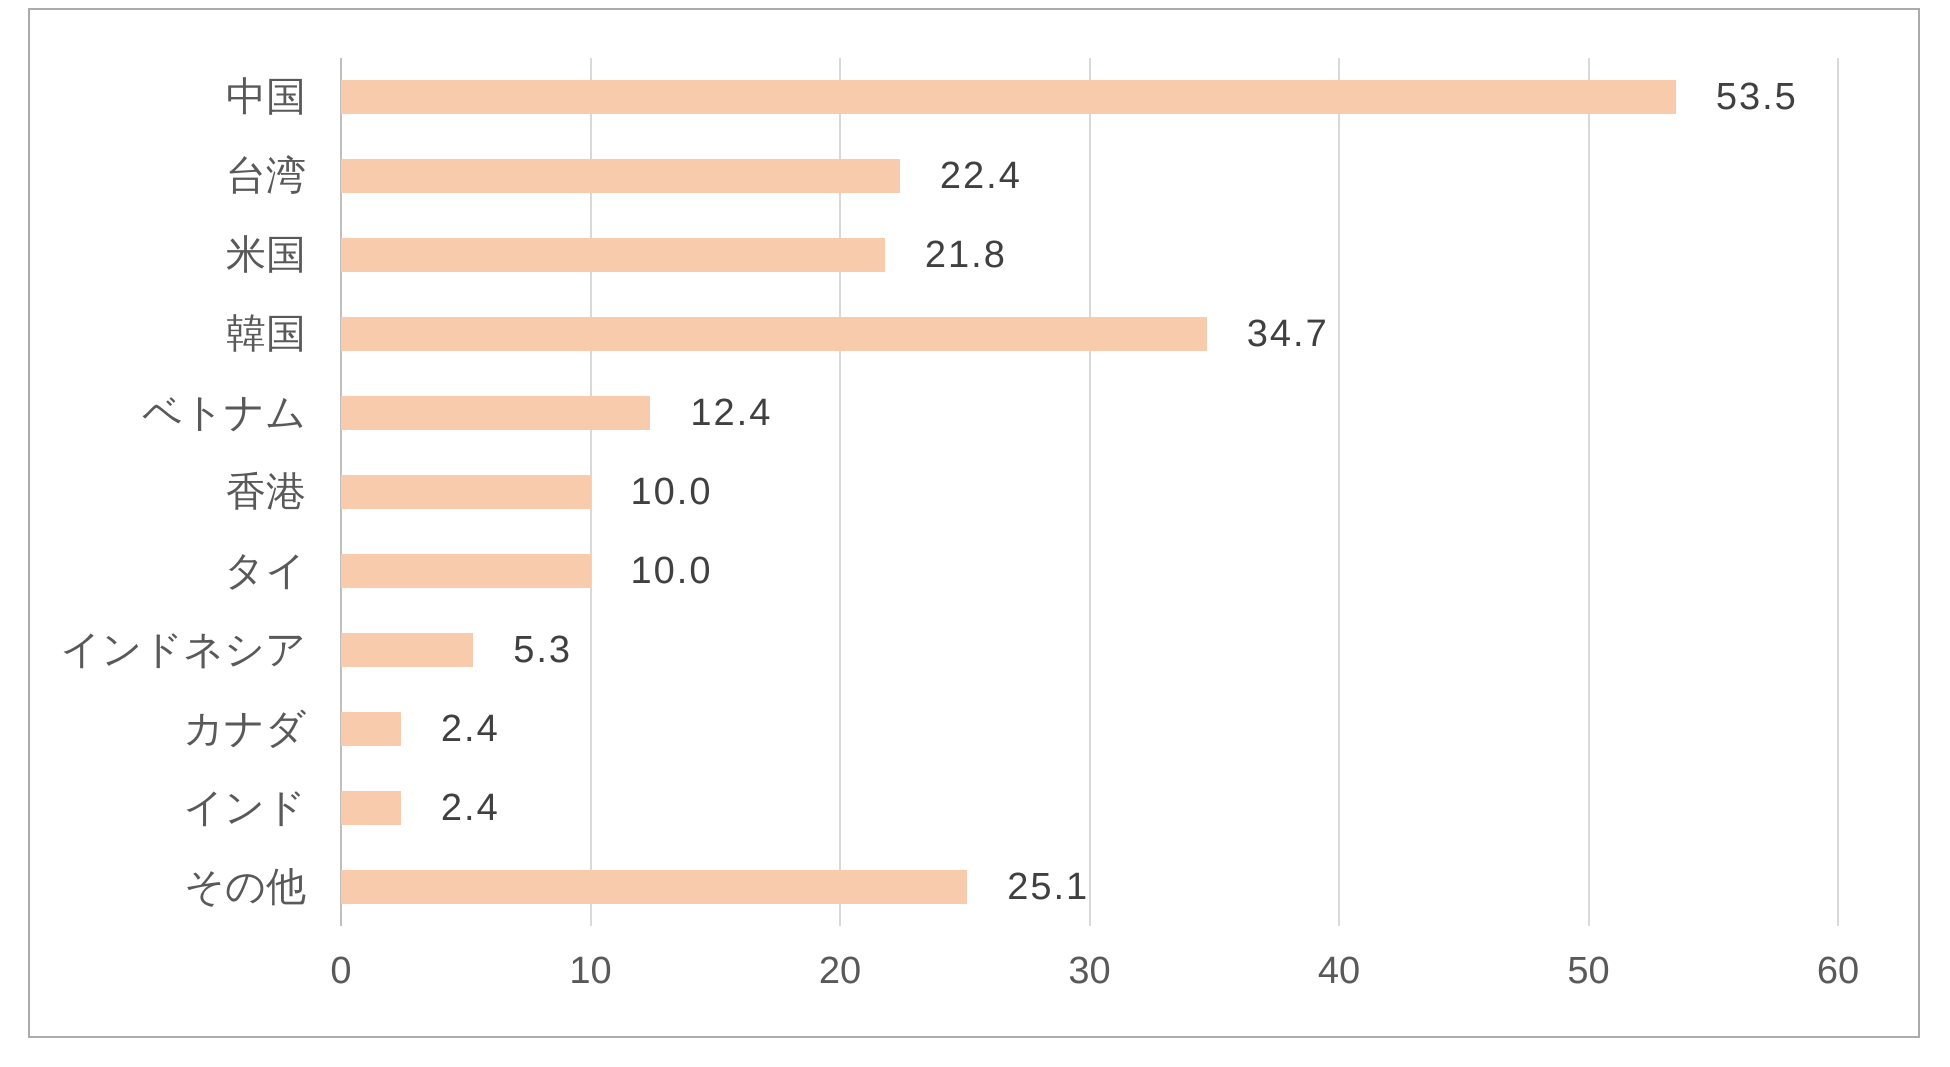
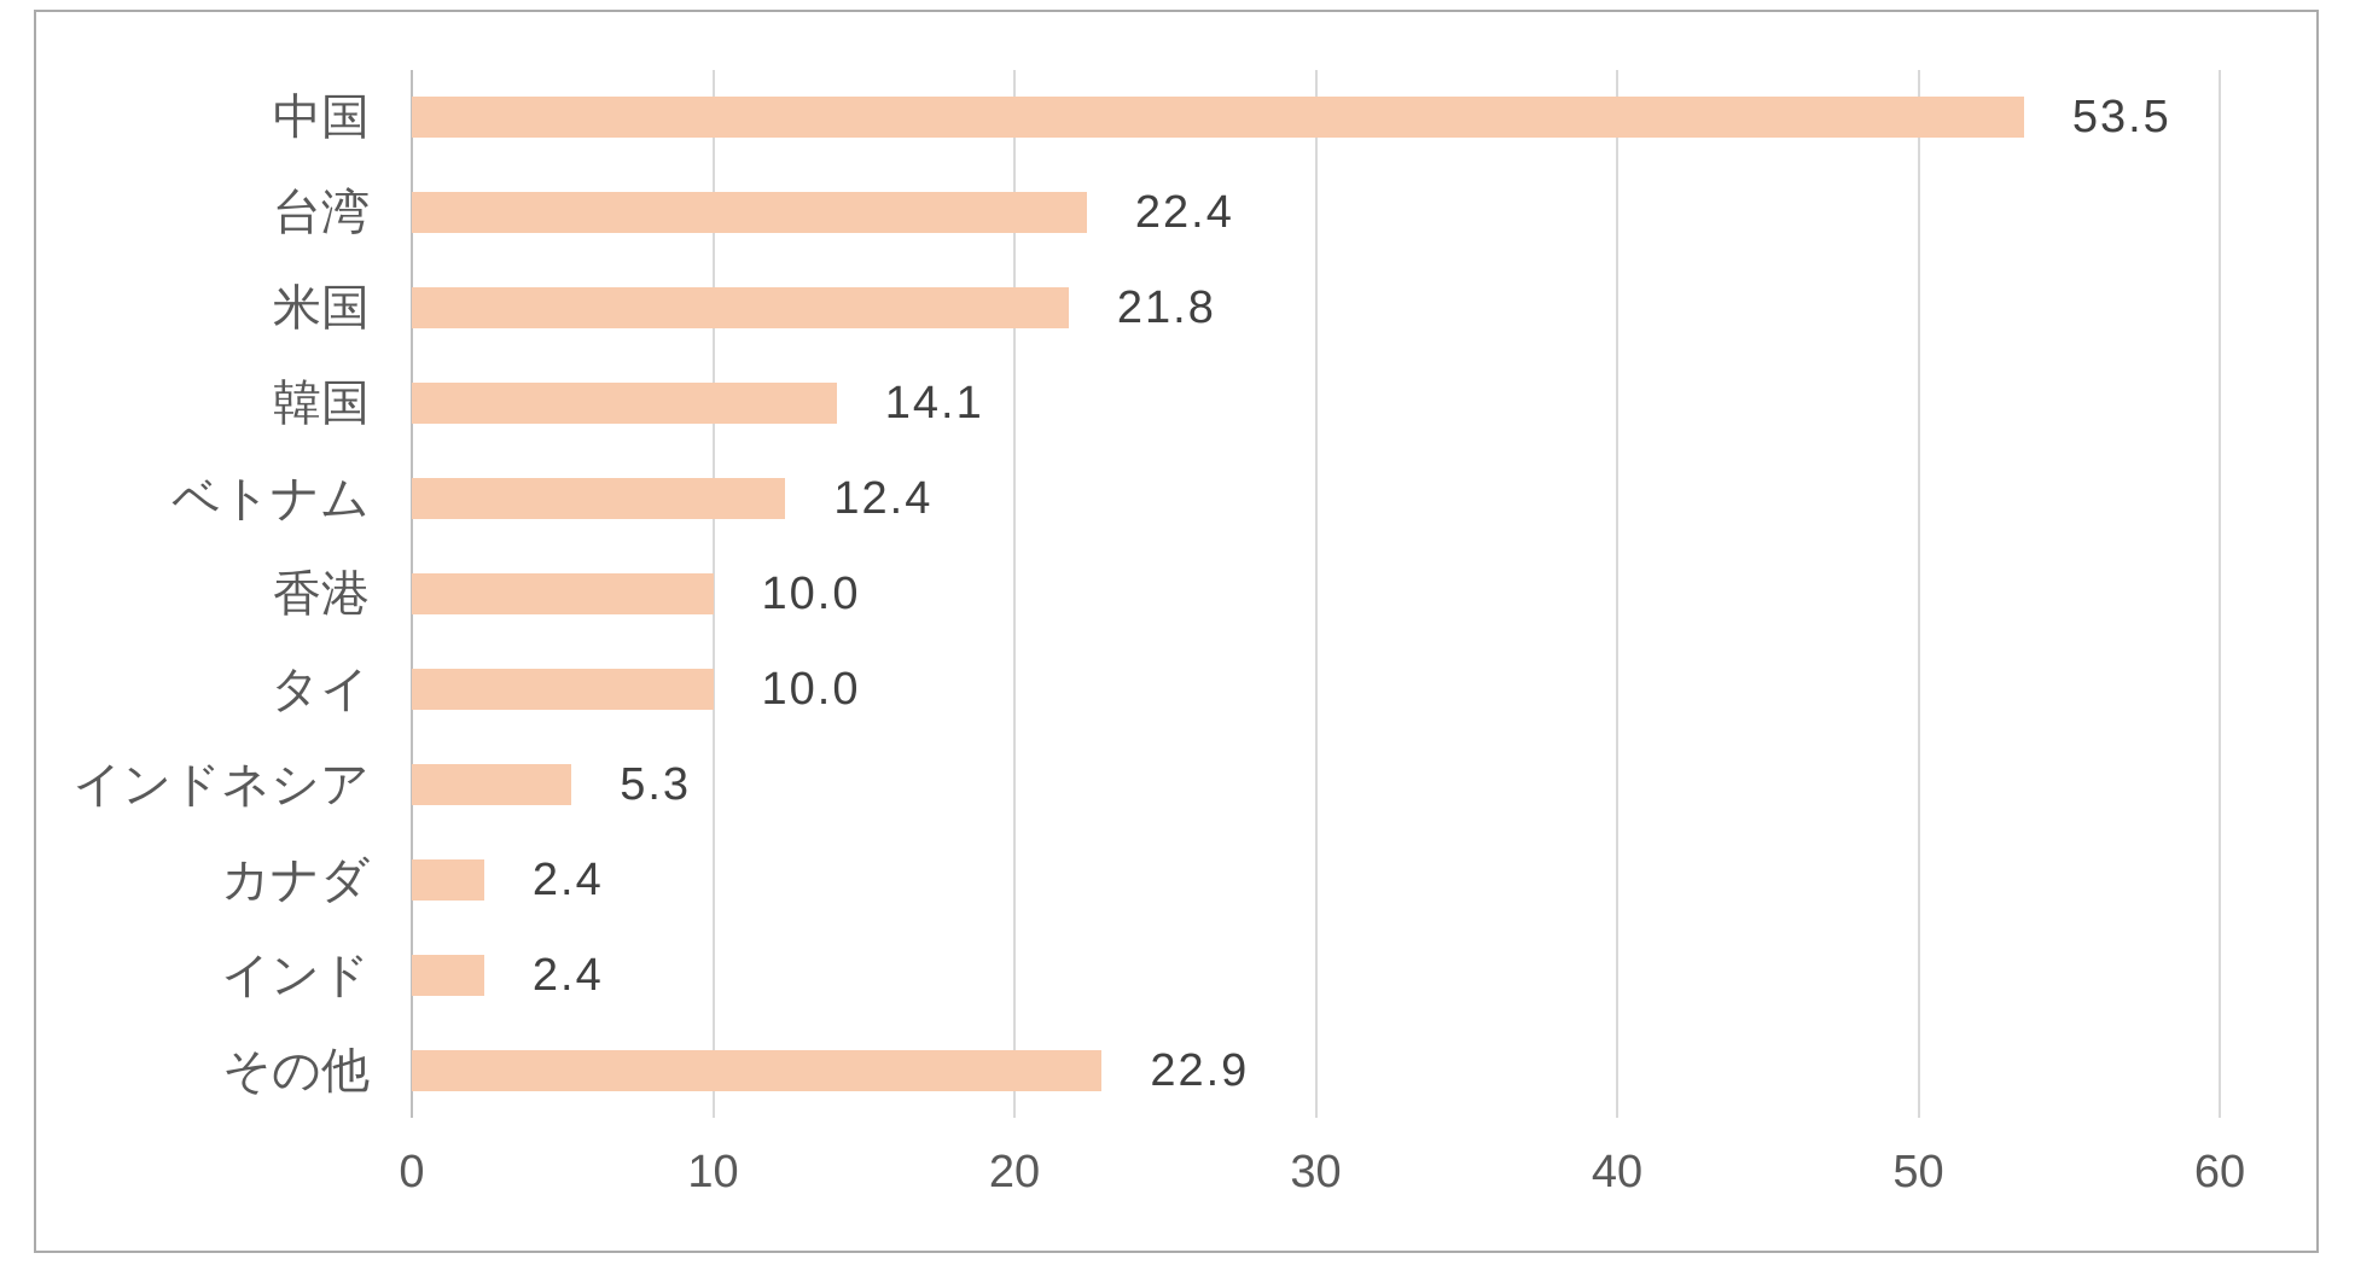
韓国: 34.7 -> 14.1
その他: 25.1 -> 22.9
